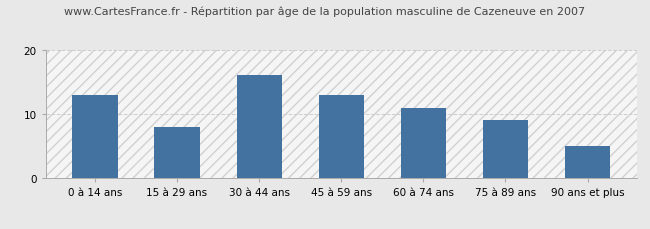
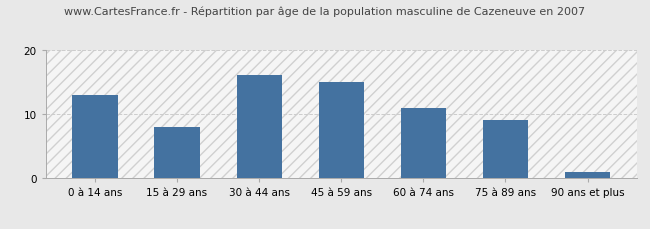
45 à 59 ans: 13 -> 15
90 ans et plus: 5 -> 1
